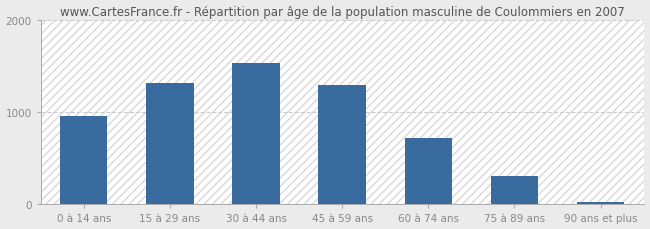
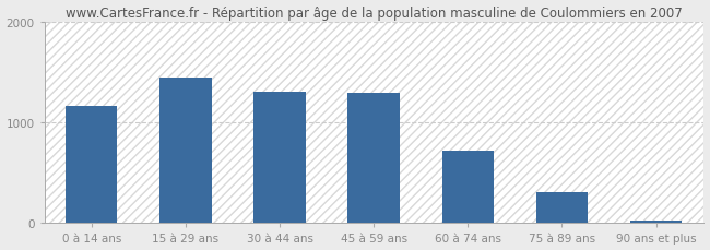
0 à 14 ans: 960 -> 1170
15 à 29 ans: 1320 -> 1450
30 à 44 ans: 1540 -> 1310
